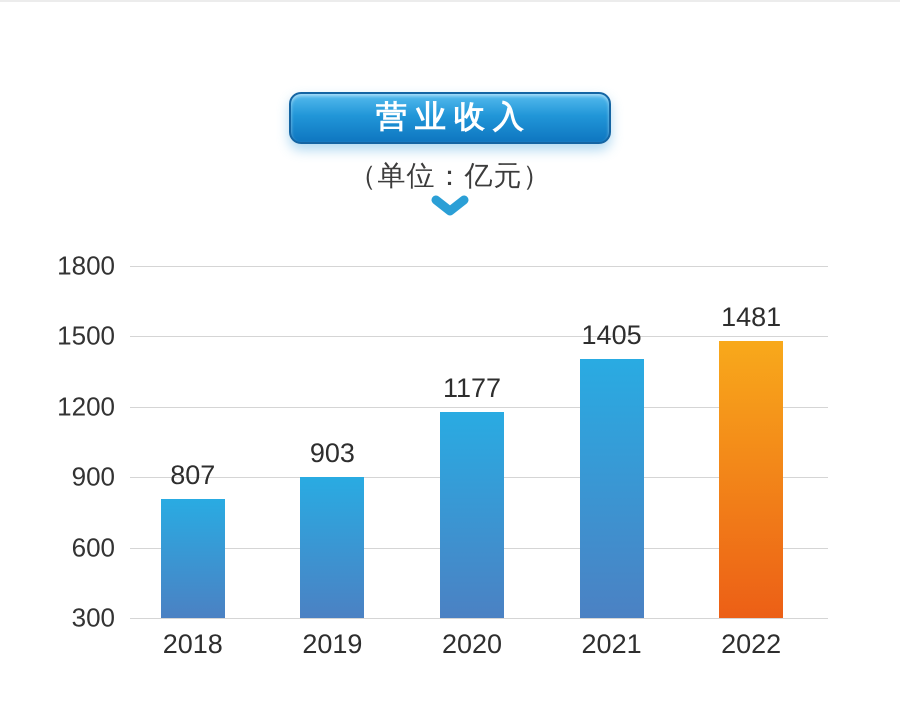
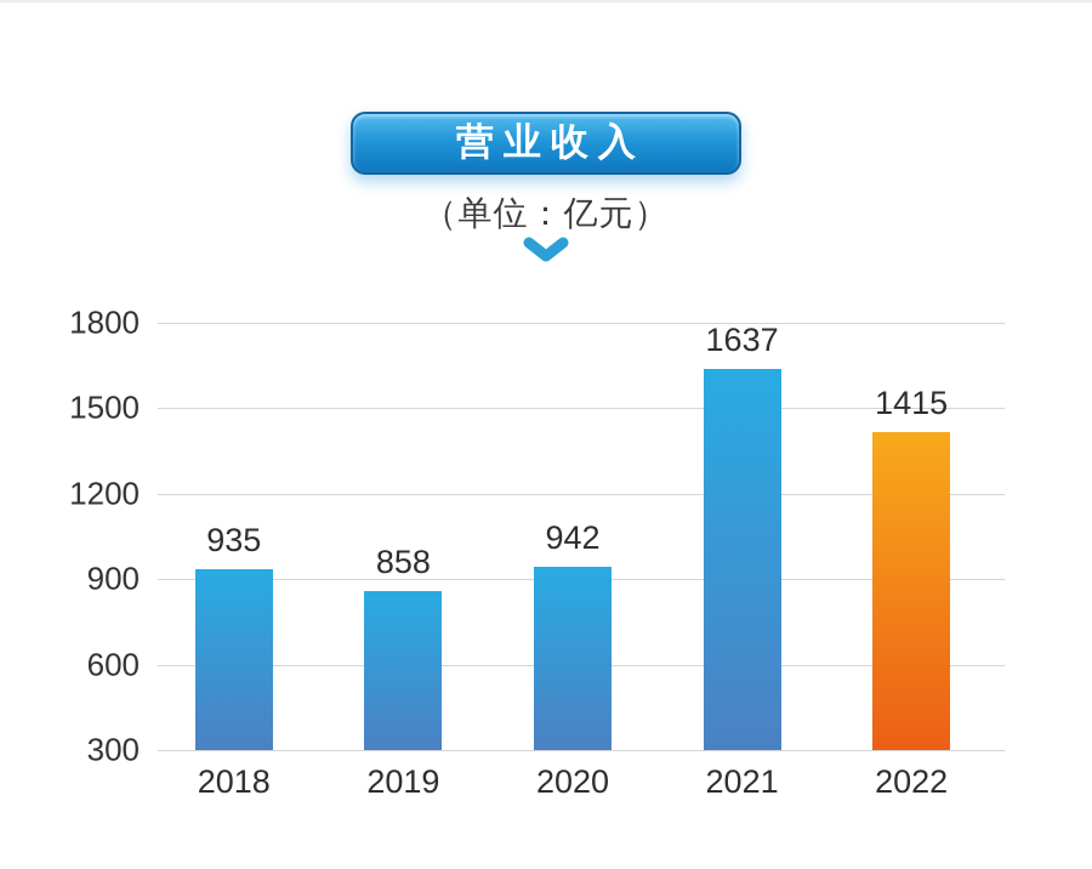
2018: 807 -> 935
2019: 903 -> 858
2020: 1177 -> 942
2021: 1405 -> 1637
2022: 1481 -> 1415
